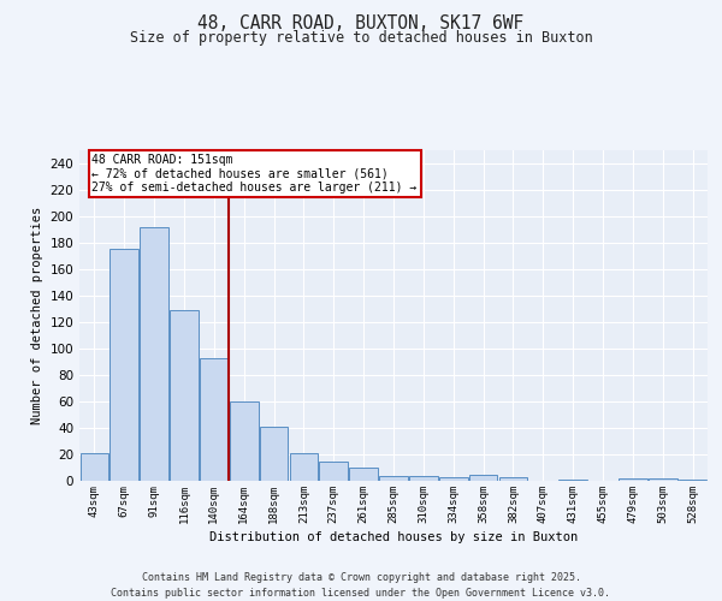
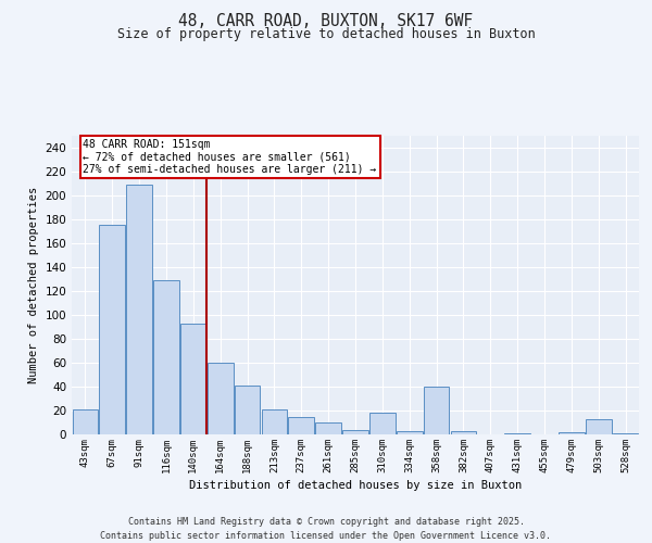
91sqm: 192 -> 209
310sqm: 4 -> 18
358sqm: 5 -> 40
503sqm: 2 -> 13
